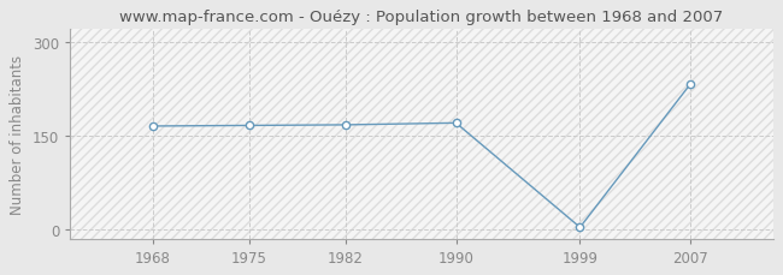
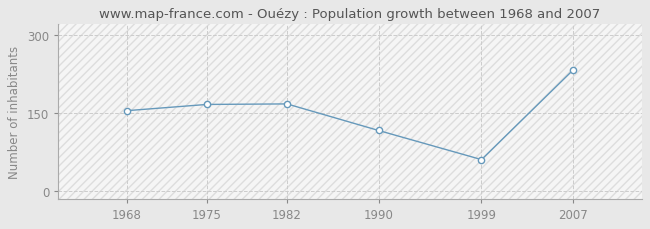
1968: 165 -> 154
1990: 170 -> 116
1999: 3 -> 60
